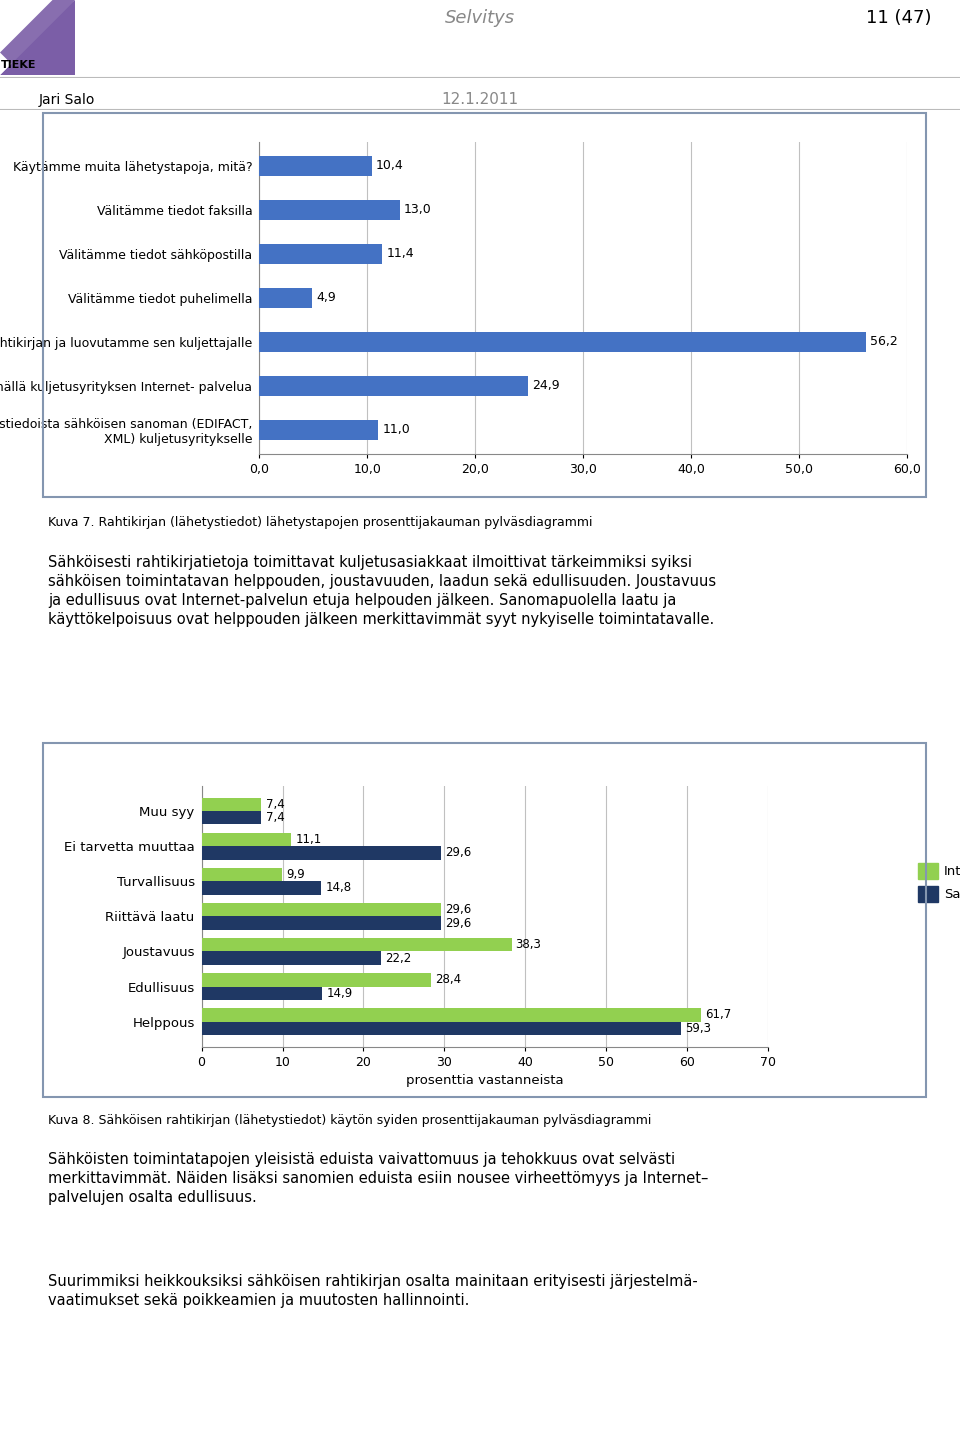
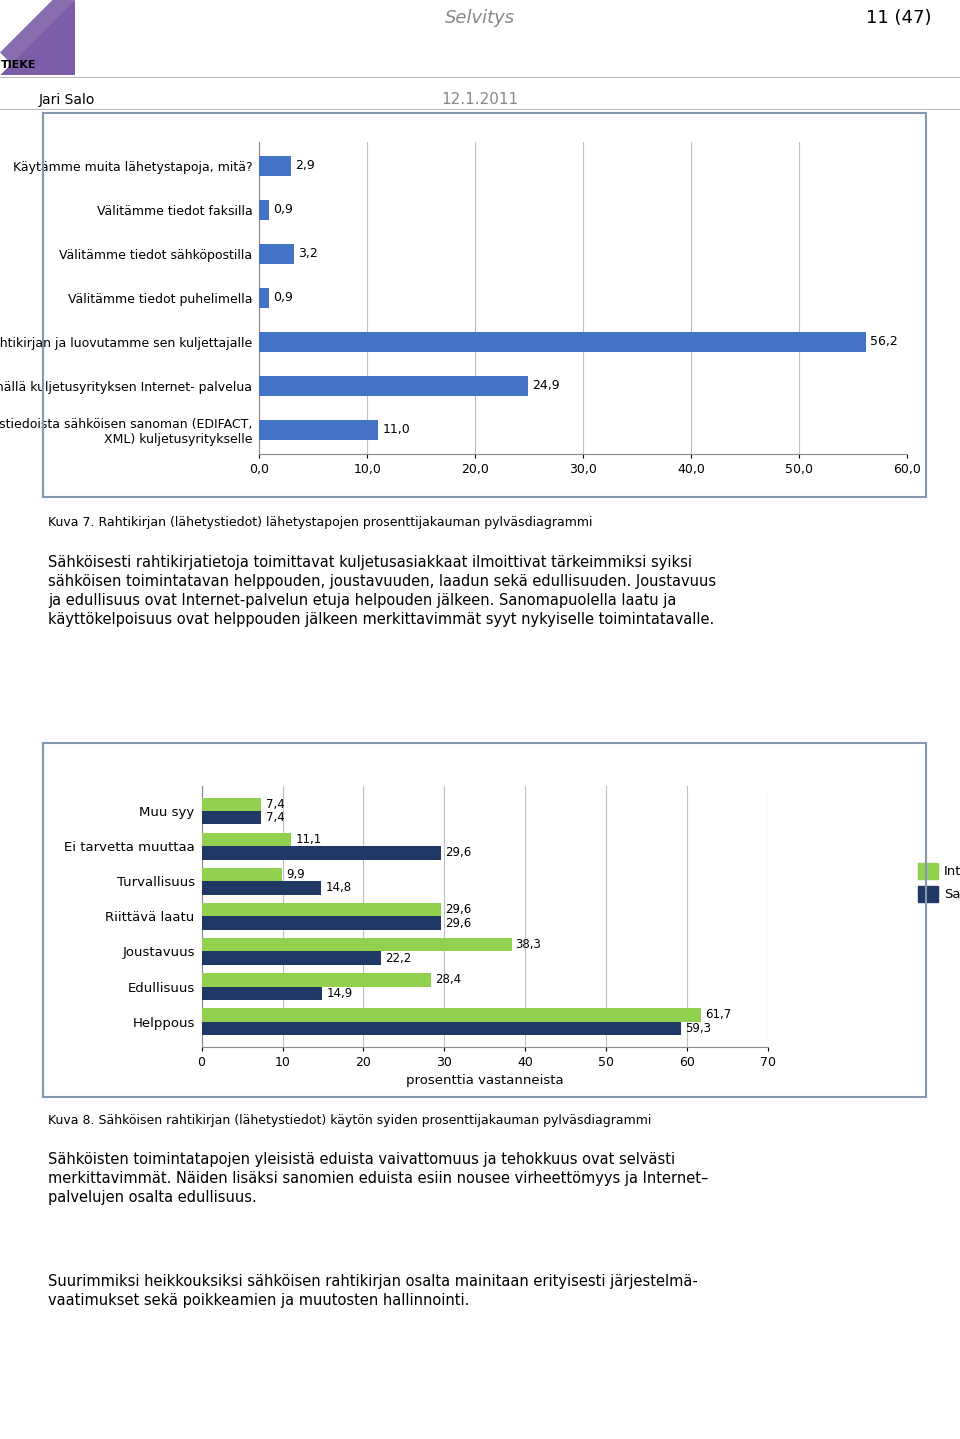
Käytämme muita lähetystapoja, mitä?: 10,4 -> 2,9
Välitämme tiedot faksilla: 13,0 -> 0,9
Välitämme tiedot sähköpostilla: 11,4 -> 3,2
Välitämme tiedot puhelimella: 4,9 -> 0,9
